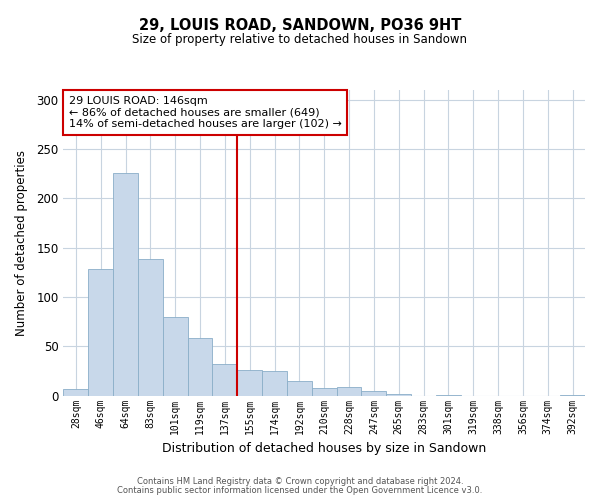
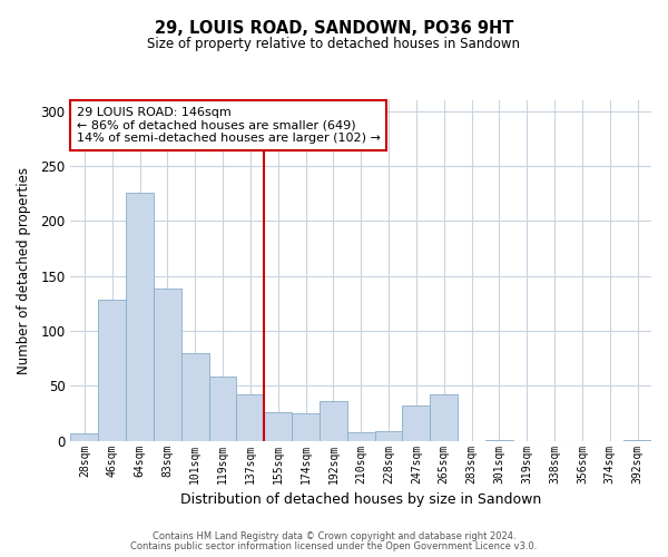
137sqm: 32 -> 42
192sqm: 15 -> 36
247sqm: 5 -> 32
265sqm: 2 -> 42
